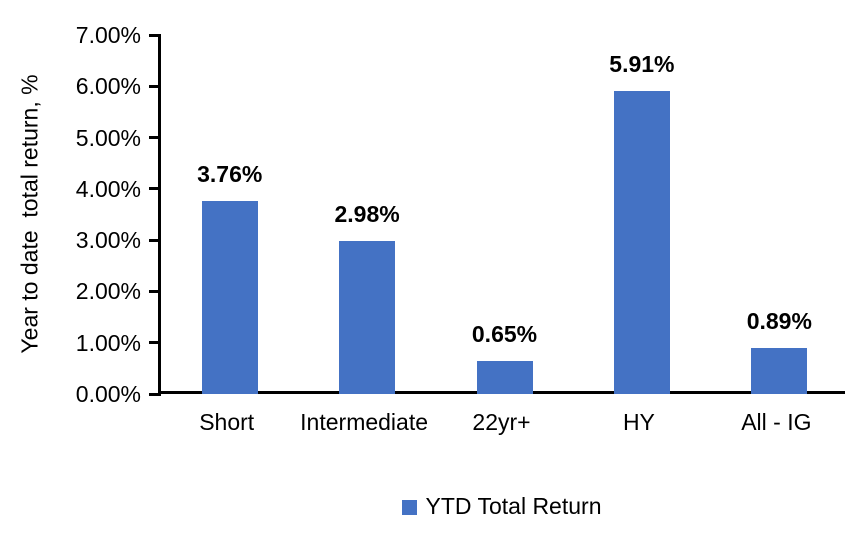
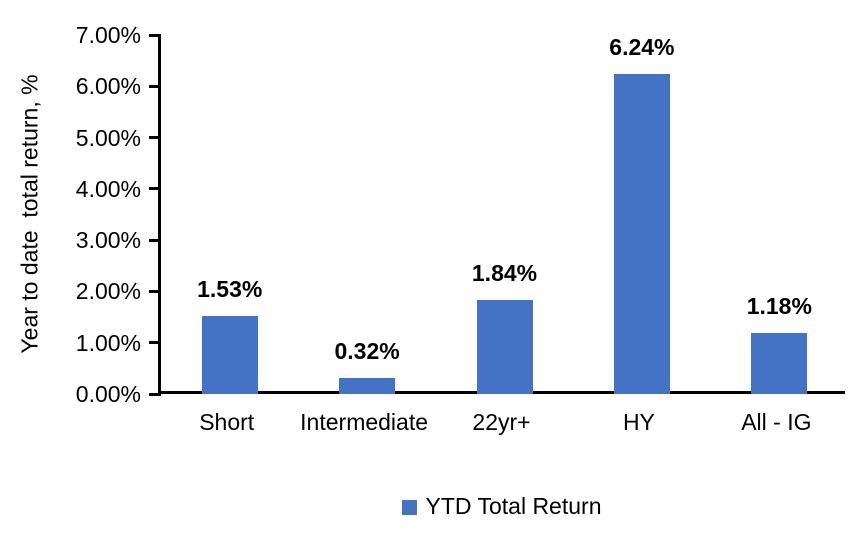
Short: 3.76% -> 1.53%
Intermediate: 2.98% -> 0.32%
22yr+: 0.65% -> 1.84%
HY: 5.91% -> 6.24%
All - IG: 0.89% -> 1.18%
